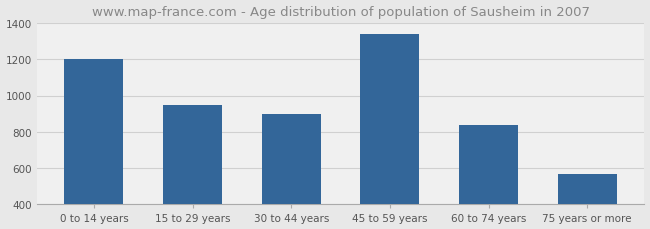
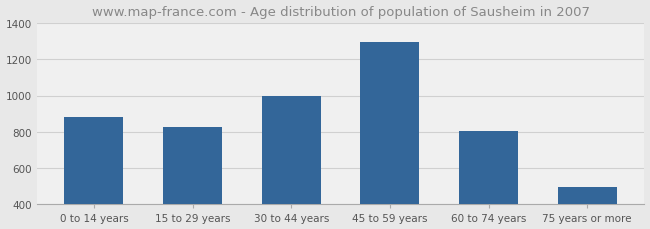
0 to 14 years: 1200 -> 880
15 to 29 years: 950 -> 830
30 to 44 years: 900 -> 1000
45 to 59 years: 1340 -> 1290
60 to 74 years: 840 -> 810
75 years or more: 570 -> 500
